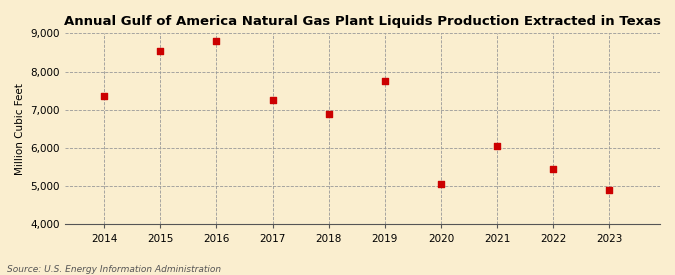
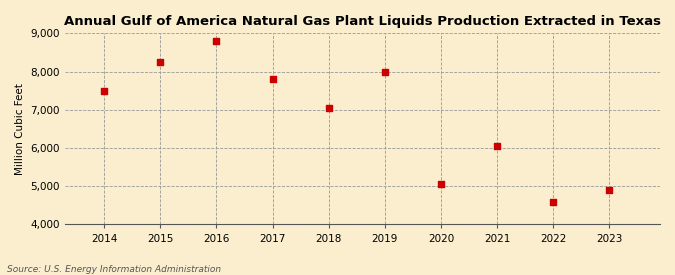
2014: 7,350 -> 7,500
2015: 8,550 -> 8,250
2017: 7,250 -> 7,800
2018: 6,900 -> 7,050
2019: 7,750 -> 8,000
2022: 5,450 -> 4,600
